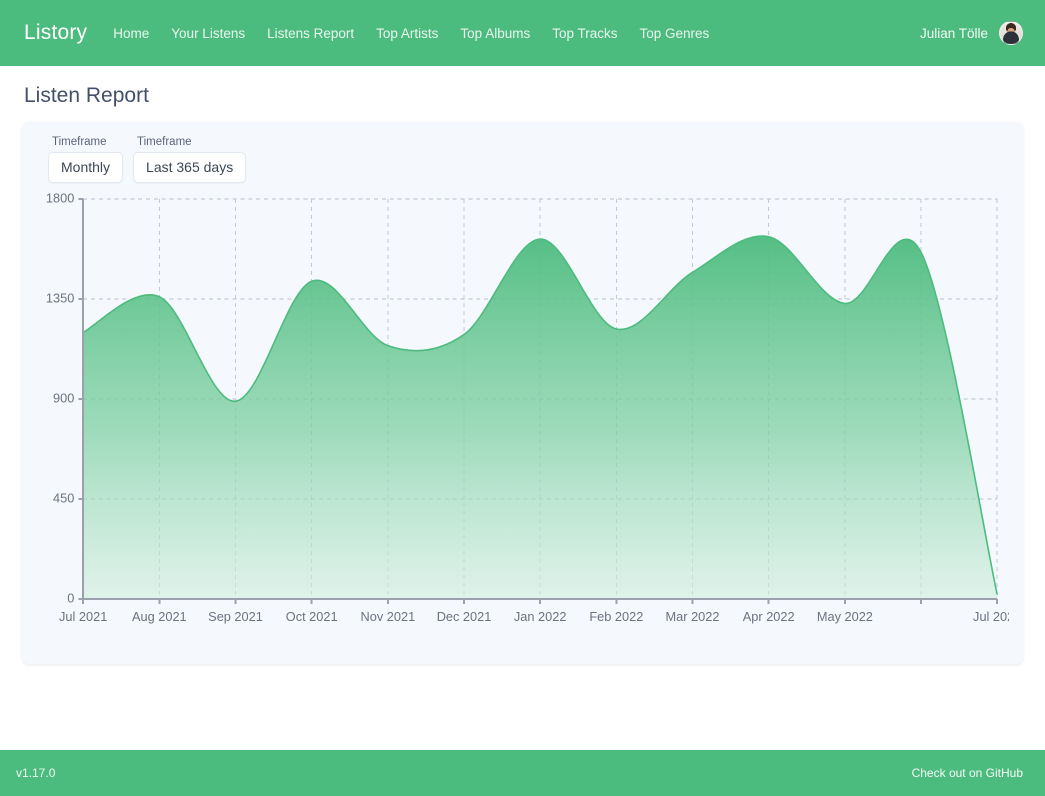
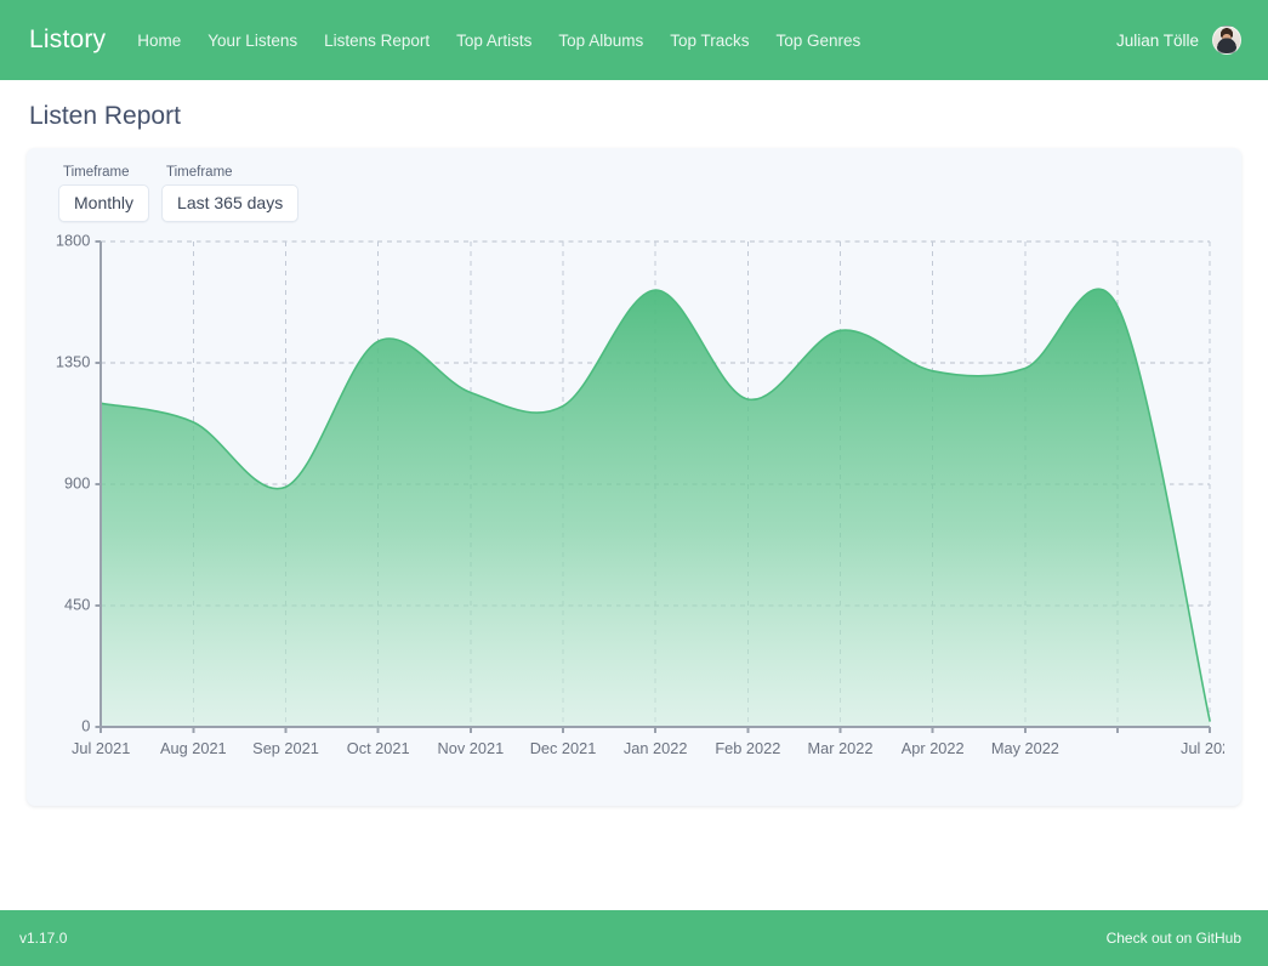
Aug 2021: 1360 -> 1130
Nov 2021: 1140 -> 1240
Apr 2022: 1630 -> 1320
